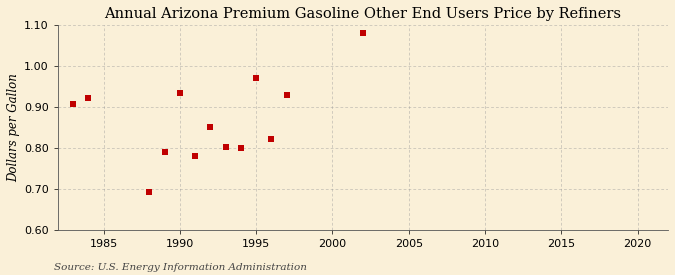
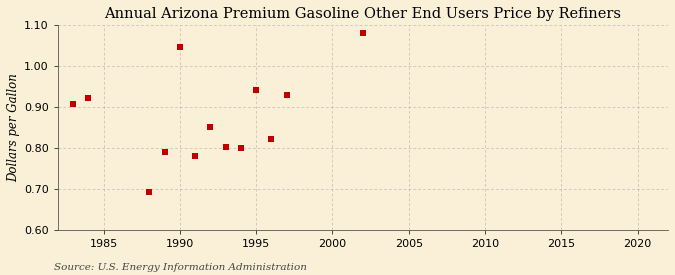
1990: 0.933 -> 1.045
1995: 0.970 -> 0.940
